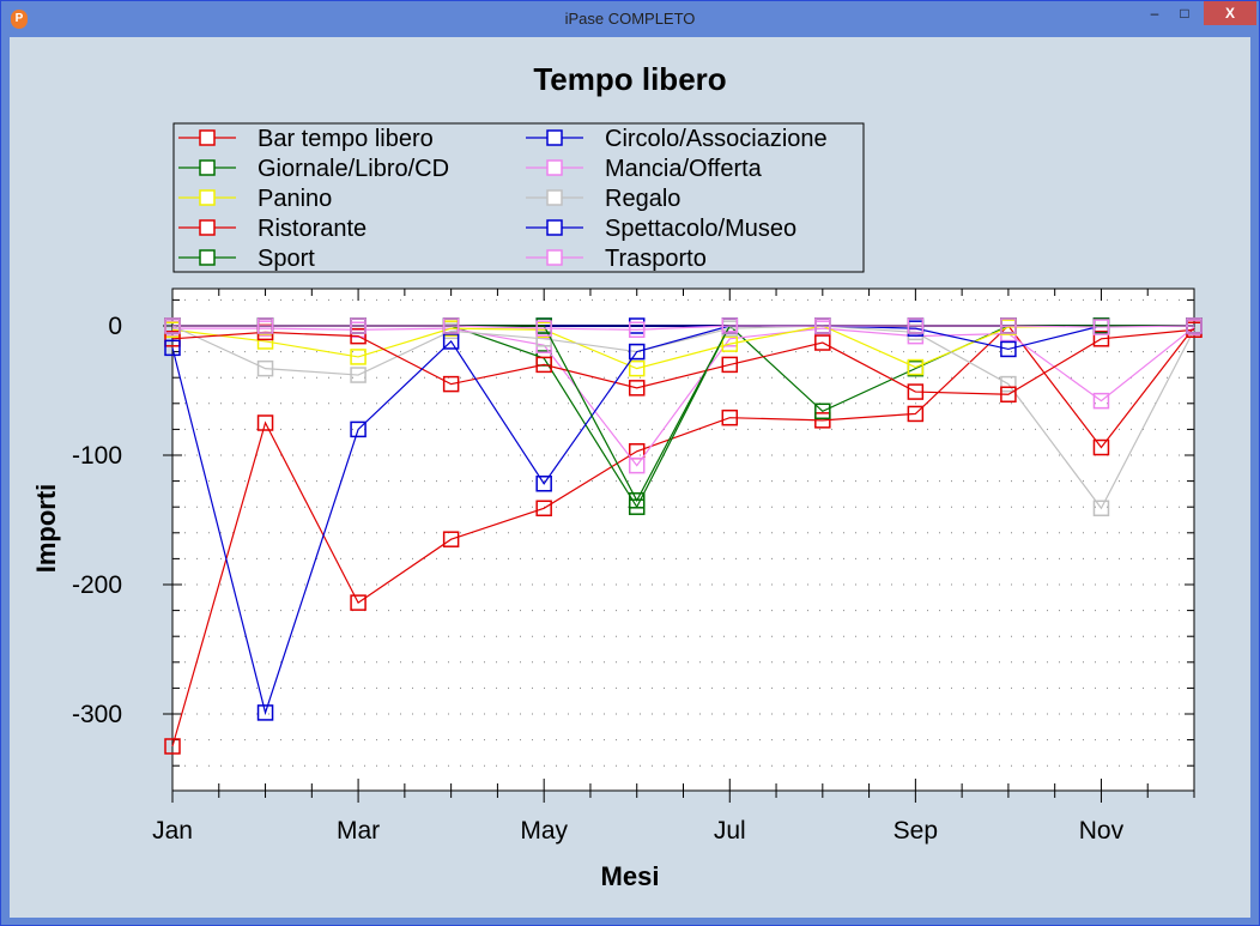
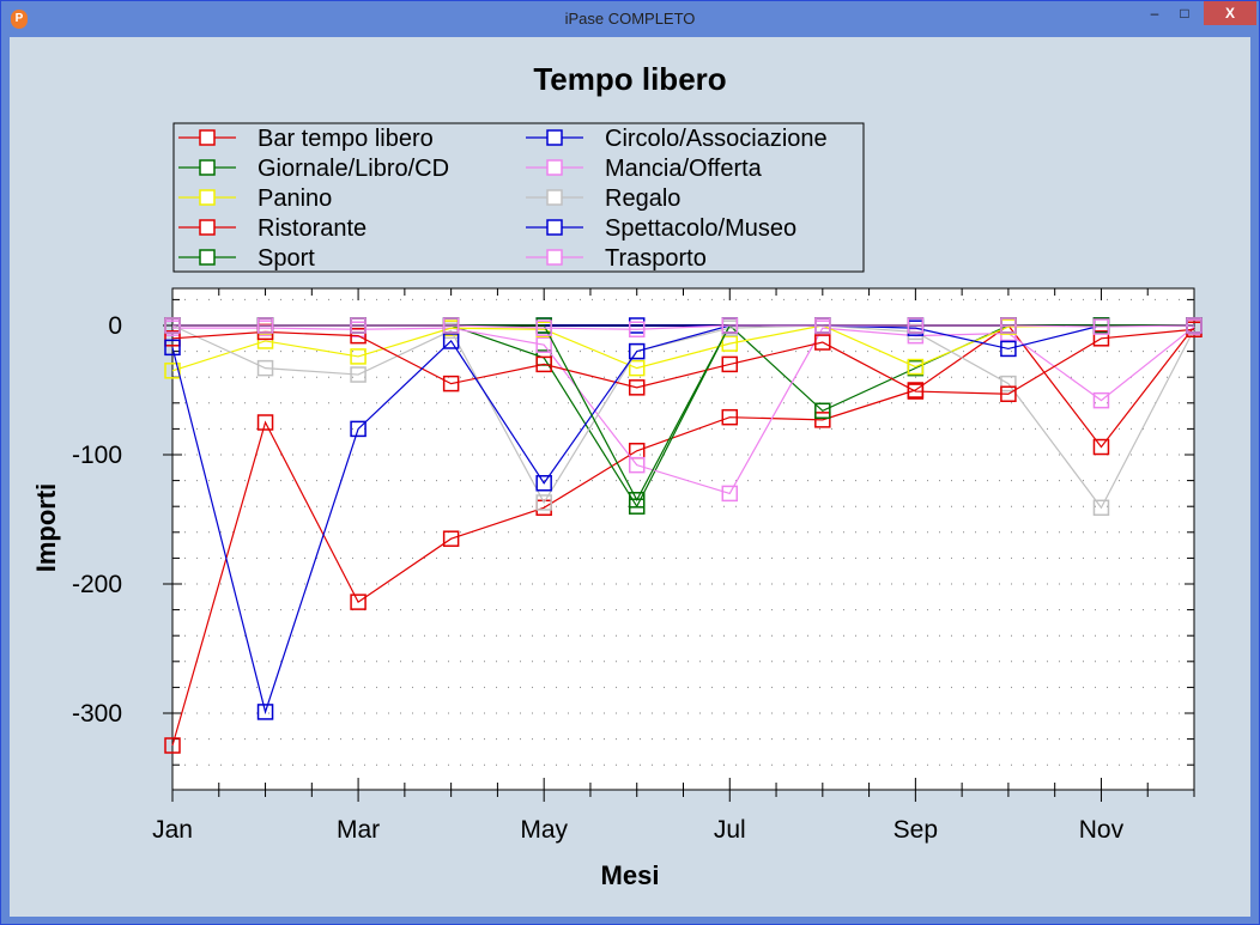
Panino/Jan: -3 -> -35
Regalo/May: -10 -> -137
Mancia/Offerta/Jul: -10 -> -130
Bar tempo libero/Sep: -68 -> -50
